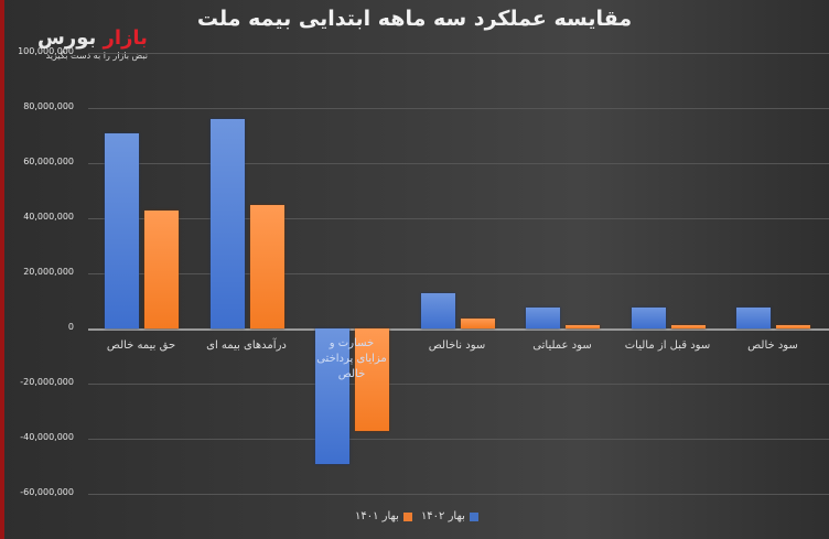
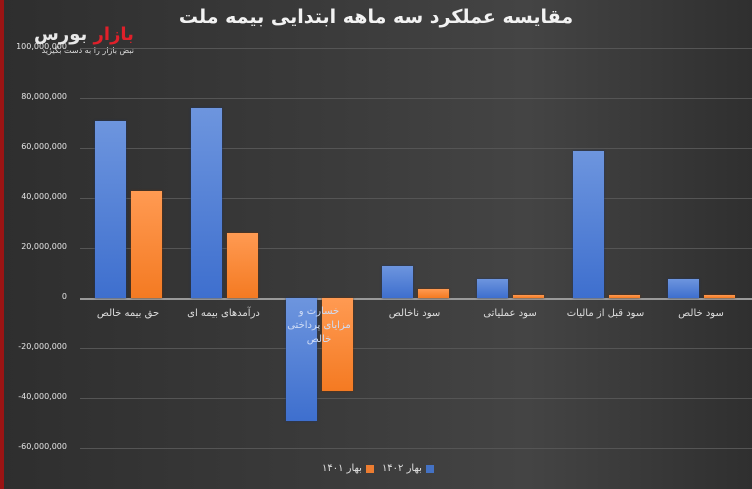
بهار ۱۴۰۱/درآمدهای بیمه ای: 45000000 -> 26000000
بهار ۱۴۰۲/سود قبل از مالیات: 8000000 -> 59000000
